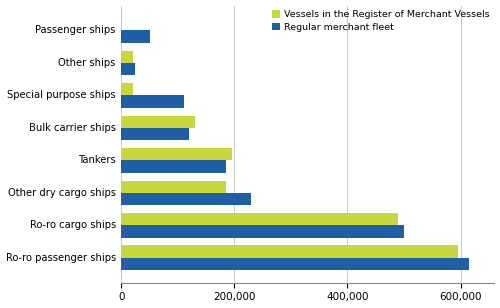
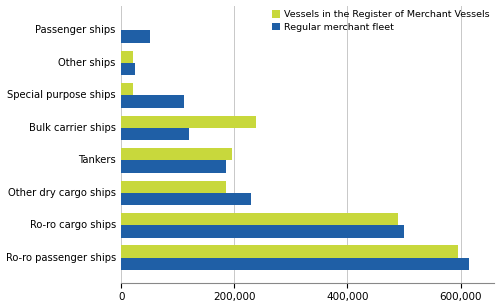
Vessels in the Register of Merchant Vessels/Bulk carrier ships: 130,000 -> 238,000
